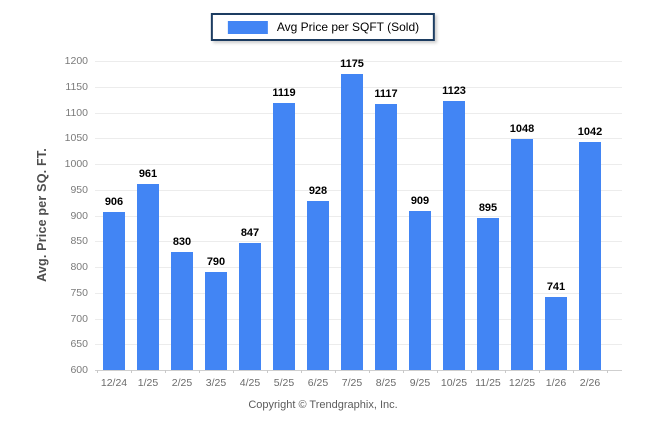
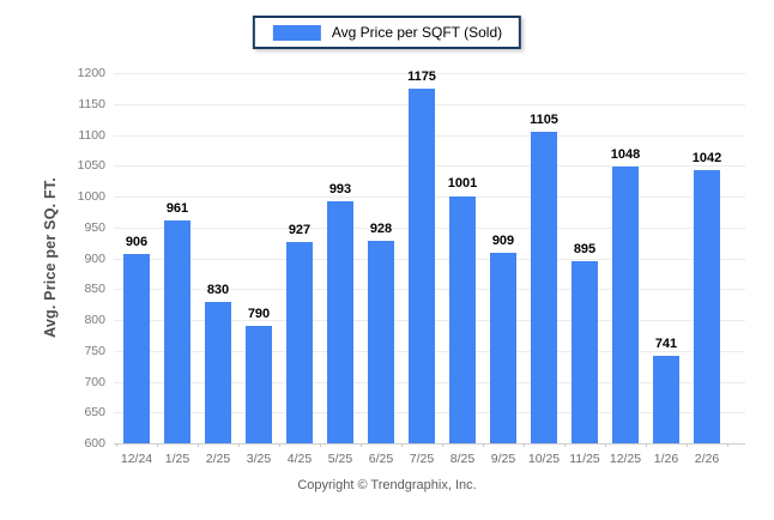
4/25: 847 -> 927
5/25: 1119 -> 993
8/25: 1117 -> 1001
10/25: 1123 -> 1105
